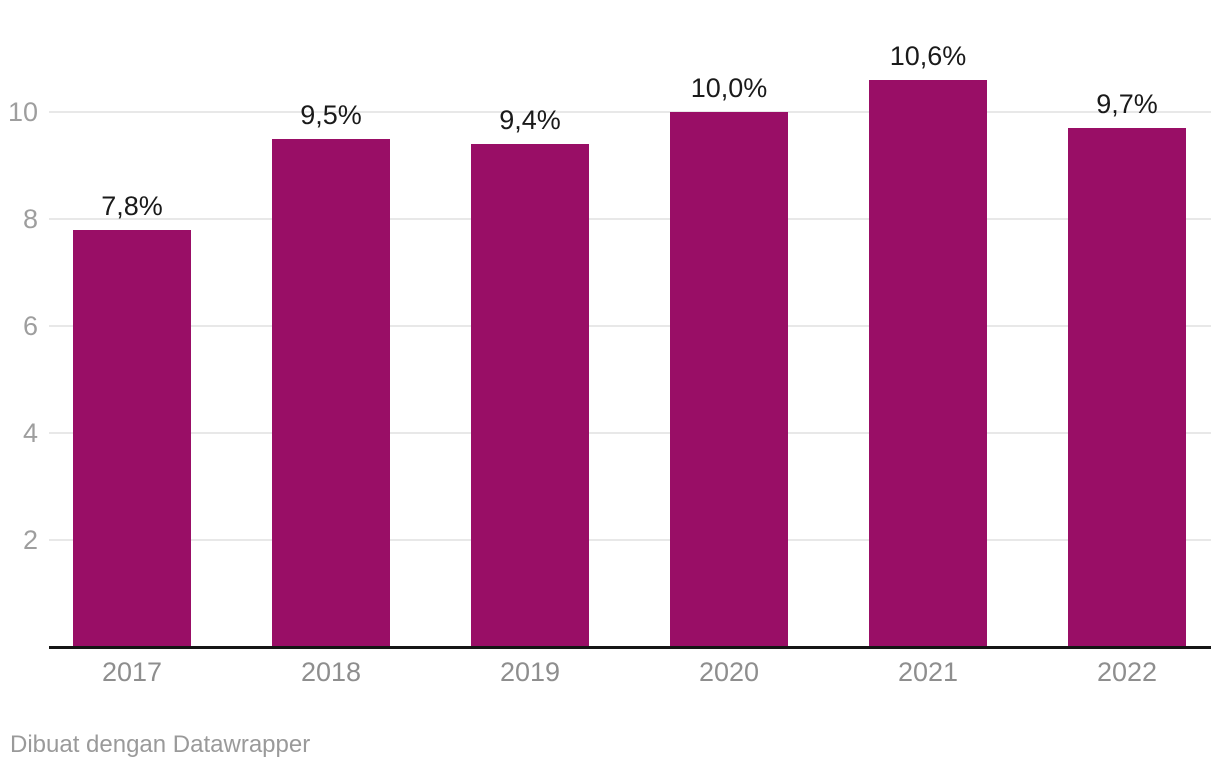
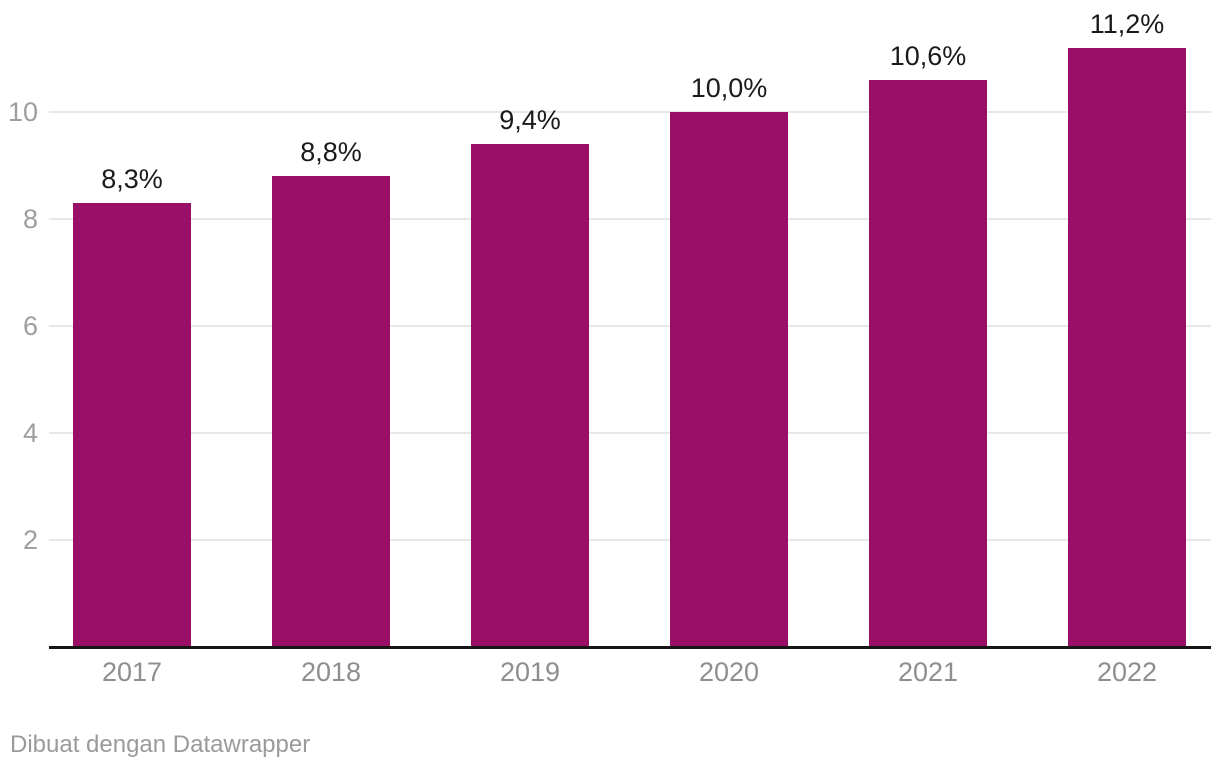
2017: 7,8% -> 8,3%
2018: 9,5% -> 8,8%
2022: 9,7% -> 11,2%
